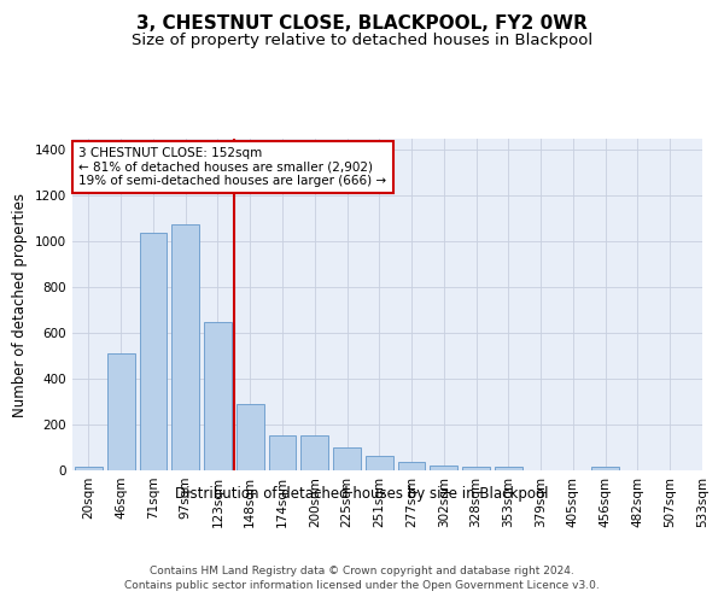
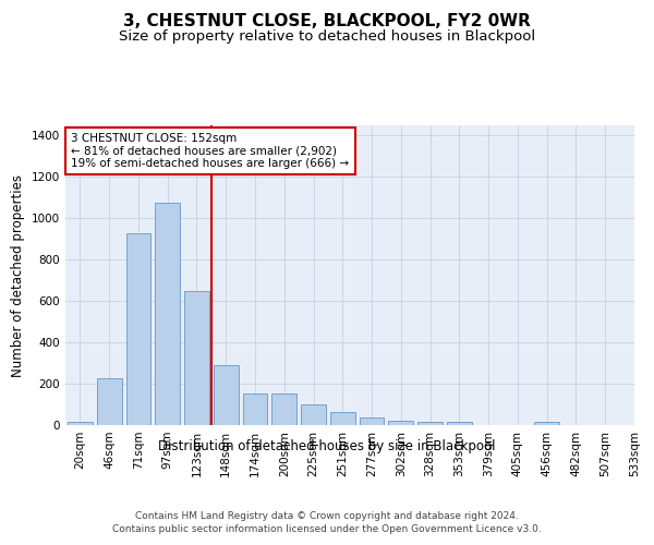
46sqm: 510 -> 220
71sqm: 1040 -> 930
